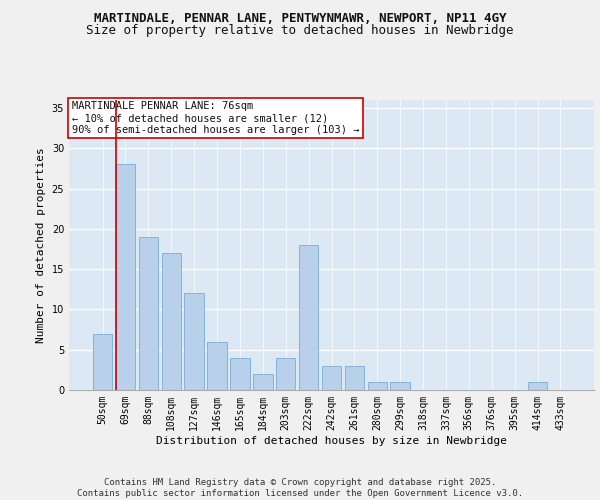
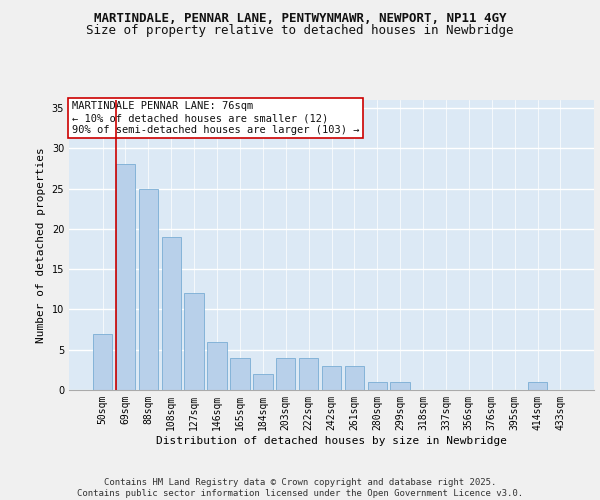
88sqm: 19 -> 25
108sqm: 17 -> 19
222sqm: 18 -> 4
